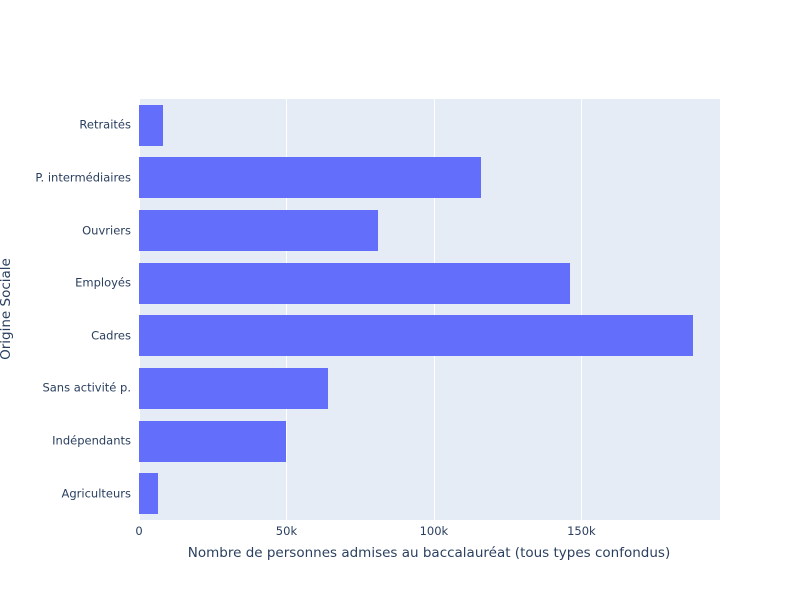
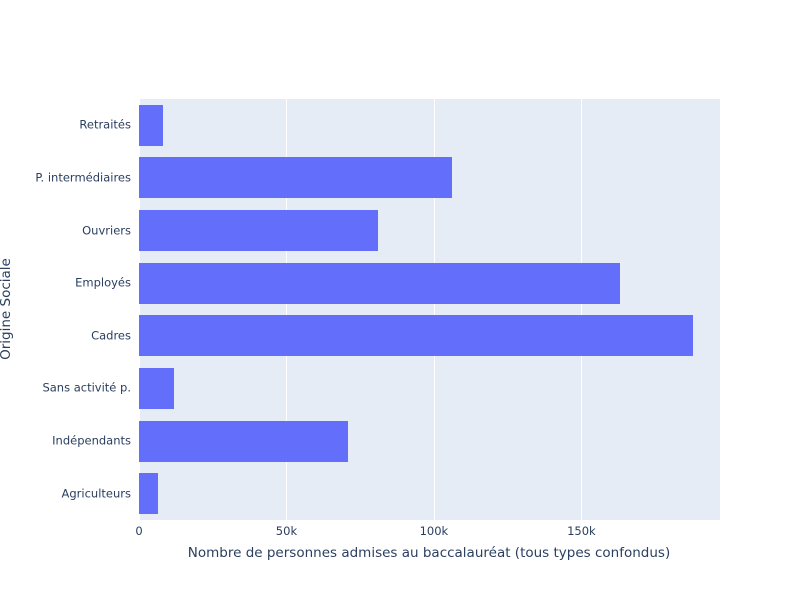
P. intermédiaires: 116k -> 106k
Employés: 146k -> 163k
Sans activité p.: 64k -> 12k
Indépendants: 50k -> 71k
